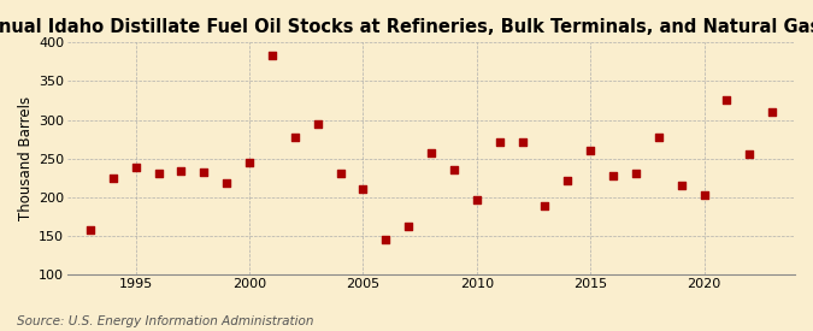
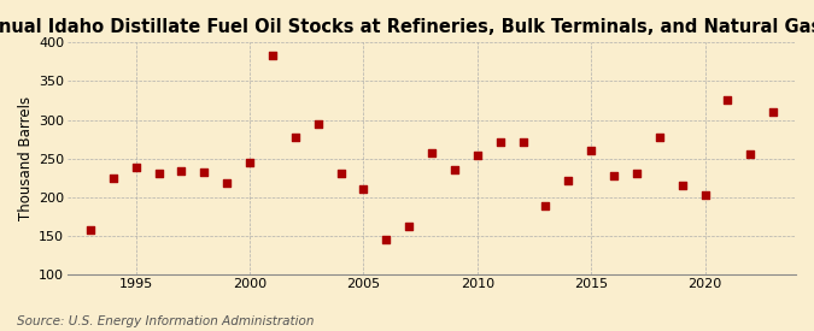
2010: 197 -> 254
